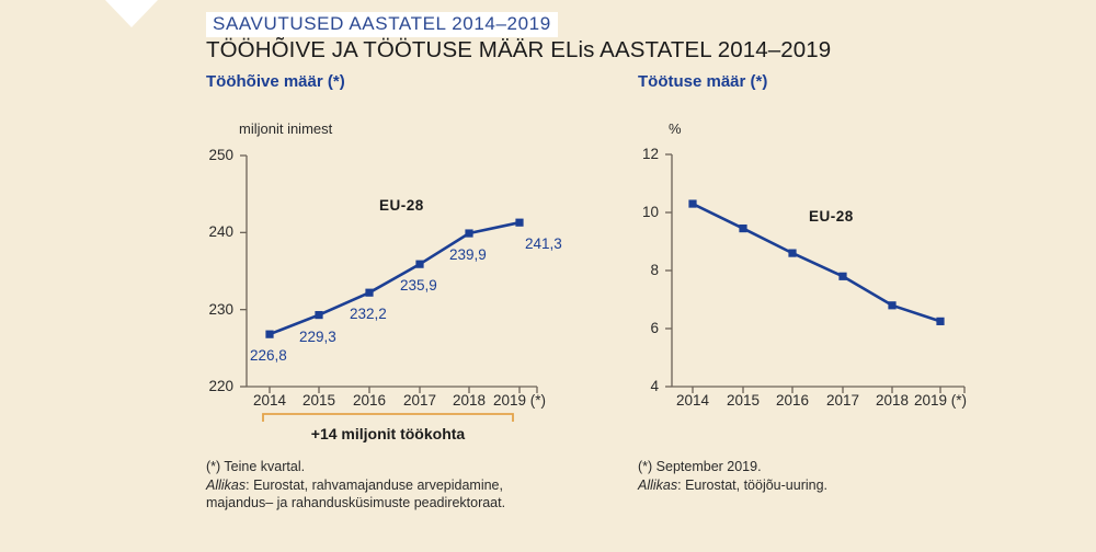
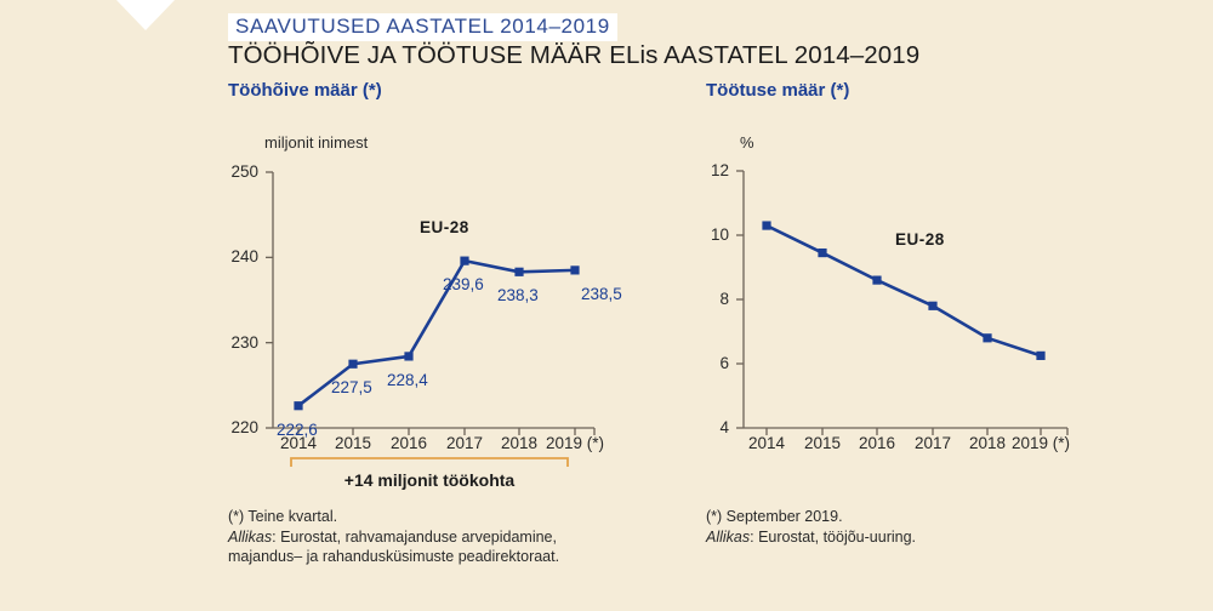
Tööhõive määr (*)/2014: 226,8 -> 222,6
Tööhõive määr (*)/2015: 229,3 -> 227,5
Tööhõive määr (*)/2016: 232,2 -> 228,4
Tööhõive määr (*)/2017: 235,9 -> 239,6
Tööhõive määr (*)/2018: 239,9 -> 238,3
Tööhõive määr (*)/2019 (*): 241,3 -> 238,5
